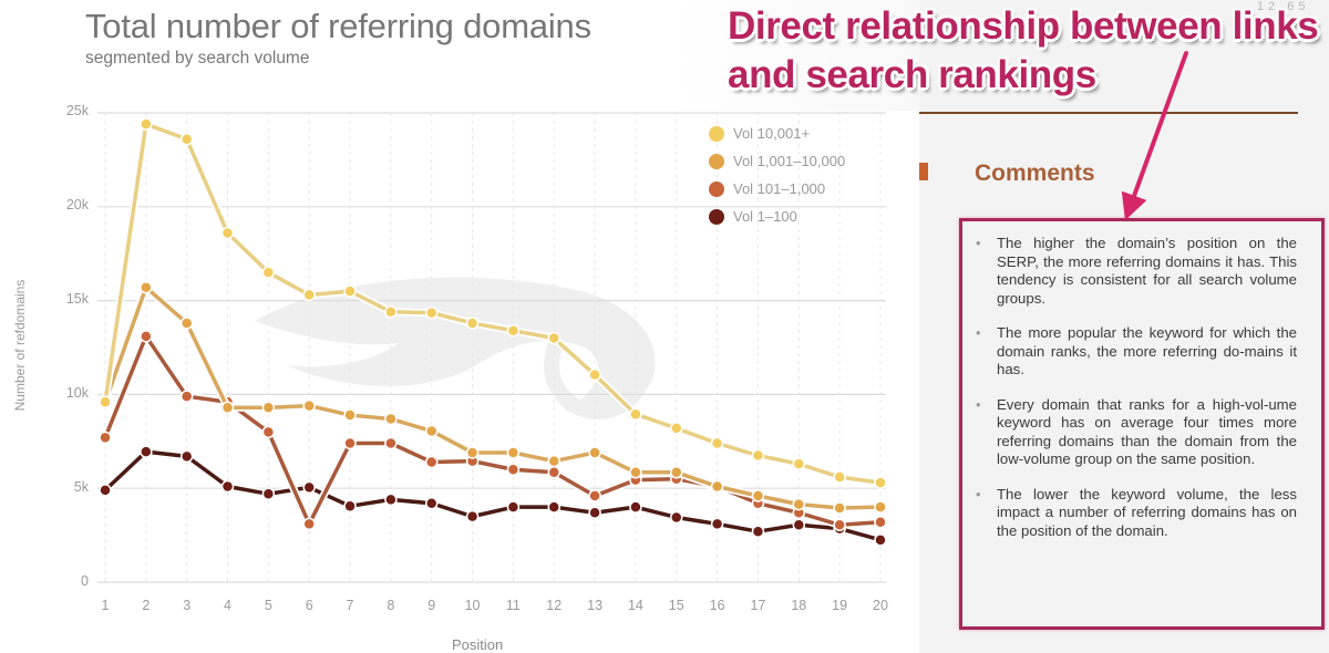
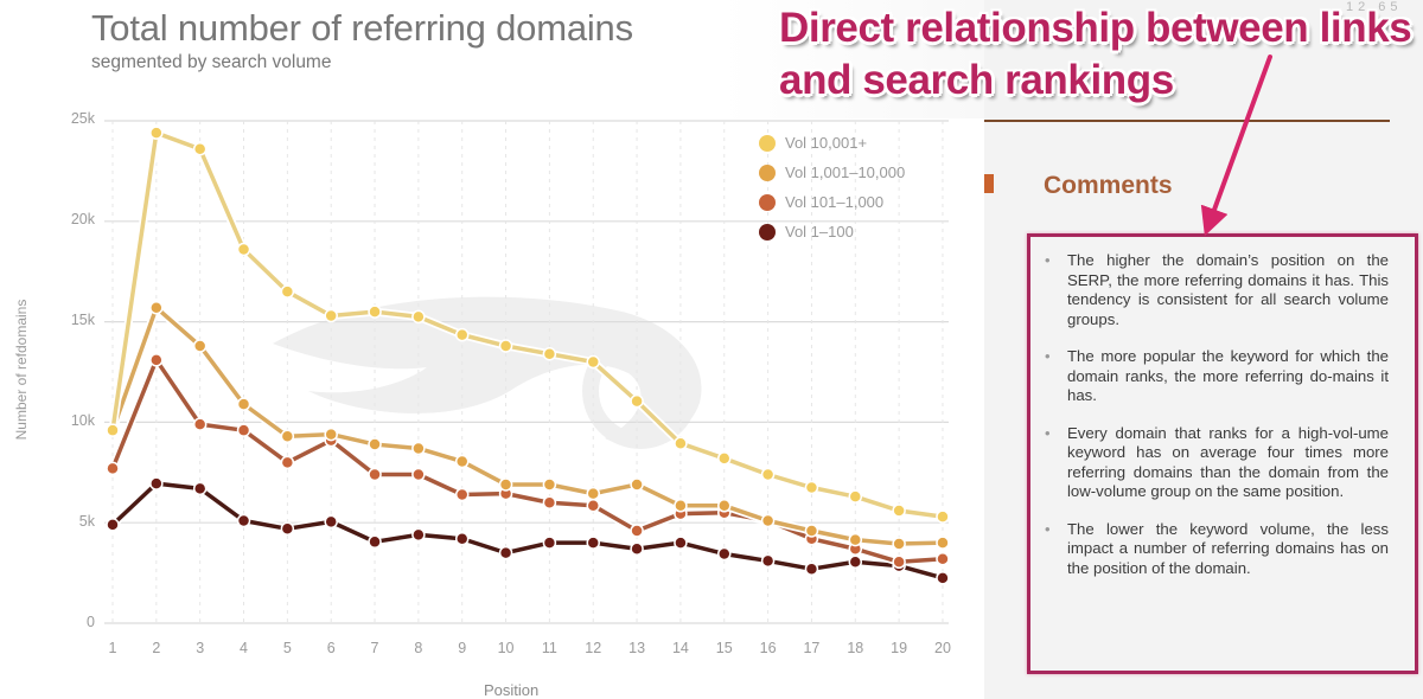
Vol 1,001–10,000/4: 9.3k -> 10.9k
Vol 101–1,000/6: 3.1k -> 9.1k
Vol 10,001+/8: 14.4k -> 15.2k
